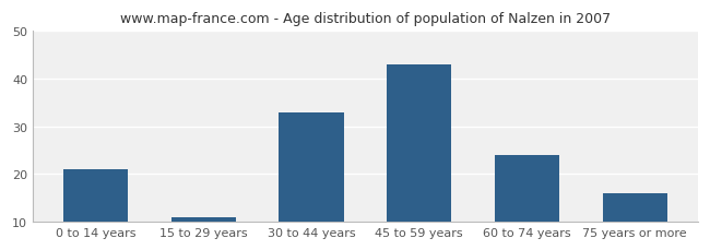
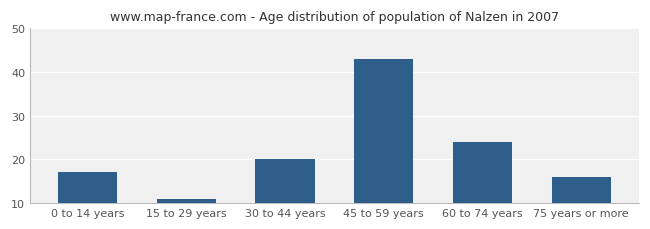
0 to 14 years: 21 -> 17
30 to 44 years: 33 -> 20
